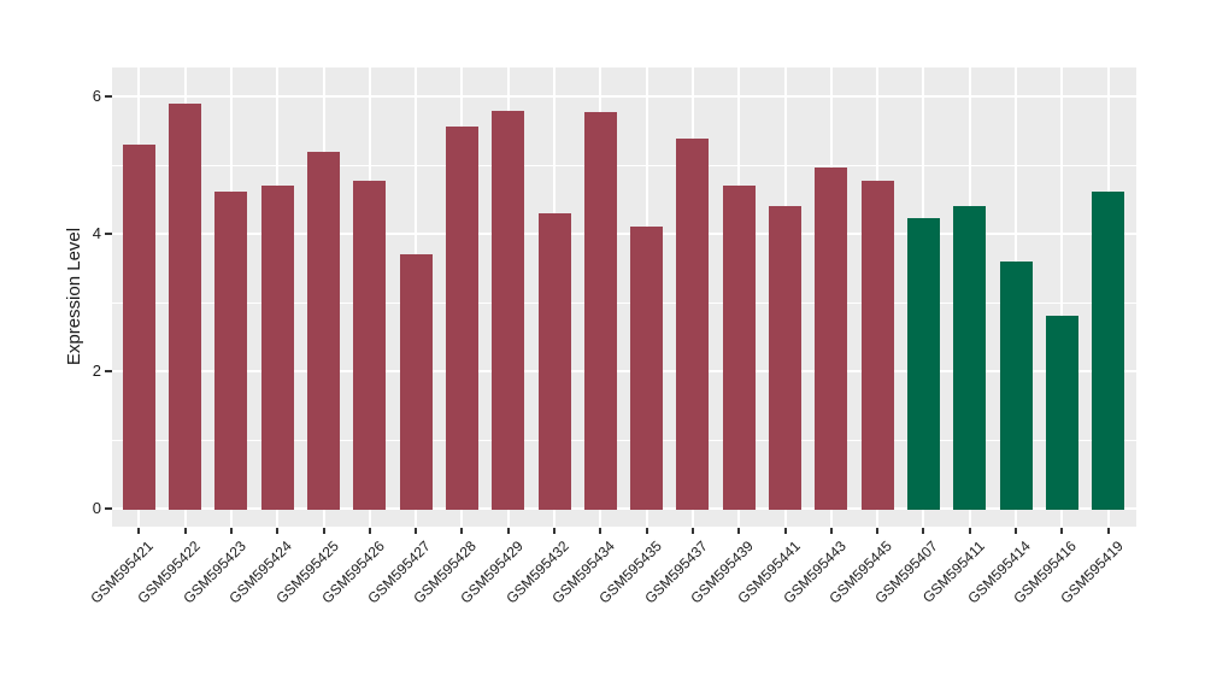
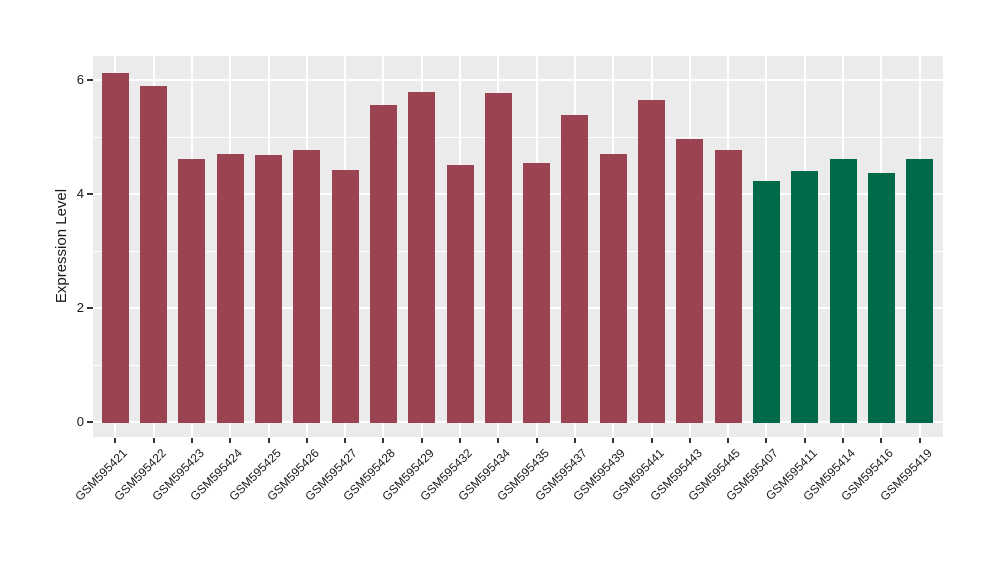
GSM595421: 5.3 -> 6.1
GSM595425: 5.2 -> 4.7
GSM595427: 3.7 -> 4.4
GSM595432: 4.3 -> 4.5
GSM595435: 4.1 -> 4.5
GSM595441: 4.4 -> 5.7
GSM595414: 3.6 -> 4.6
GSM595416: 2.8 -> 4.4
